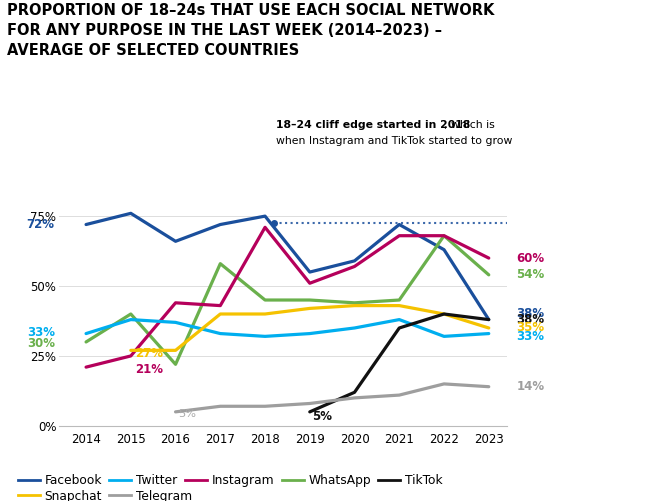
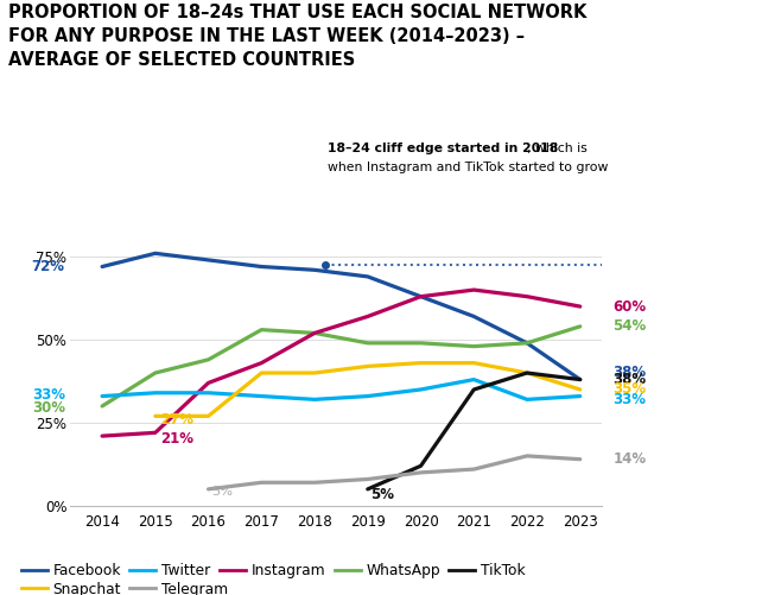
Twitter/2015: 38% -> 34%
Instagram/2015: 25% -> 22%
Facebook/2016: 66% -> 74%
Twitter/2016: 37% -> 34%
Instagram/2016: 44% -> 37%
WhatsApp/2016: 22% -> 44%
WhatsApp/2017: 58% -> 53%
Facebook/2018: 75% -> 71%
Instagram/2018: 71% -> 52%
WhatsApp/2018: 45% -> 52%
Facebook/2019: 55% -> 69%
Instagram/2019: 51% -> 57%
WhatsApp/2019: 45% -> 49%
Facebook/2020: 59% -> 63%
Instagram/2020: 57% -> 63%
WhatsApp/2020: 44% -> 49%
Facebook/2021: 72% -> 57%
Instagram/2021: 68% -> 65%
WhatsApp/2021: 45% -> 48%
Facebook/2022: 63% -> 49%
Instagram/2022: 68% -> 63%
WhatsApp/2022: 68% -> 49%
